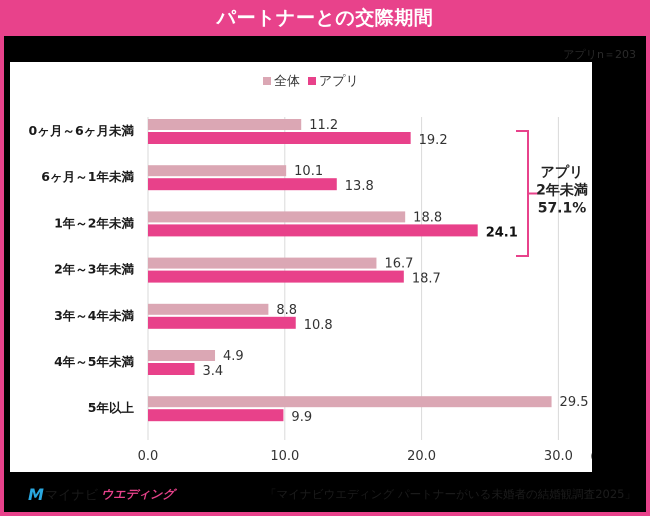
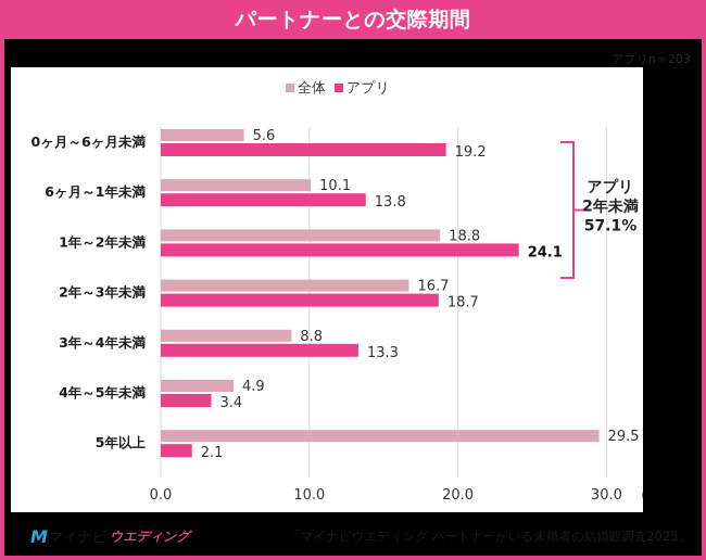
全体/0ヶ月～6ヶ月未満: 11.2 -> 5.6
アプリ/3年～4年未満: 10.8 -> 13.3
アプリ/5年以上: 9.9 -> 2.1
